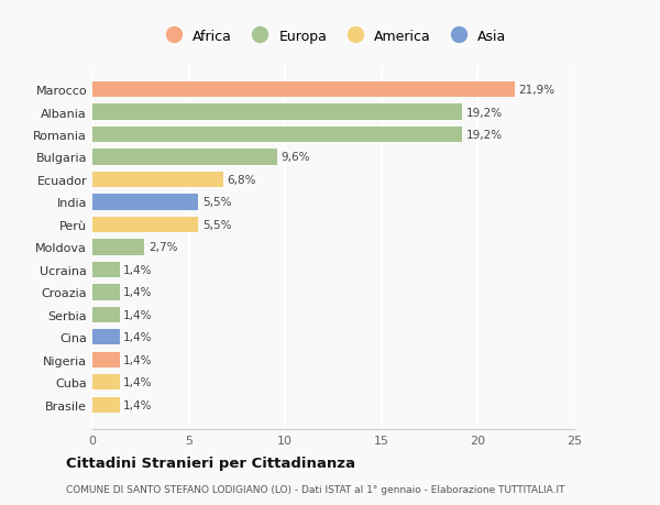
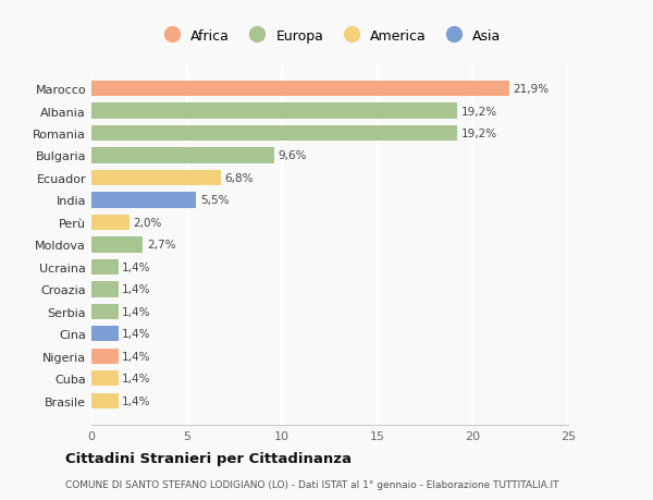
Perù: 5,5% -> 2,0%
